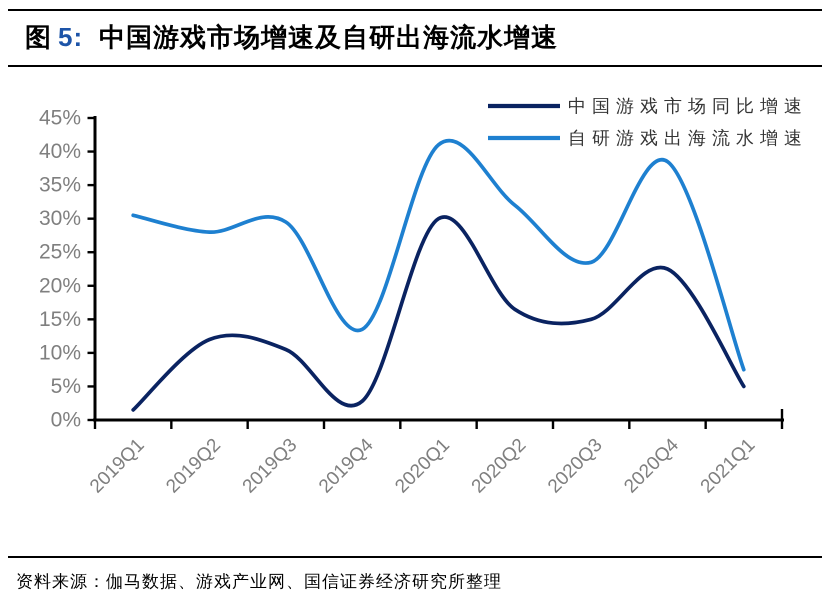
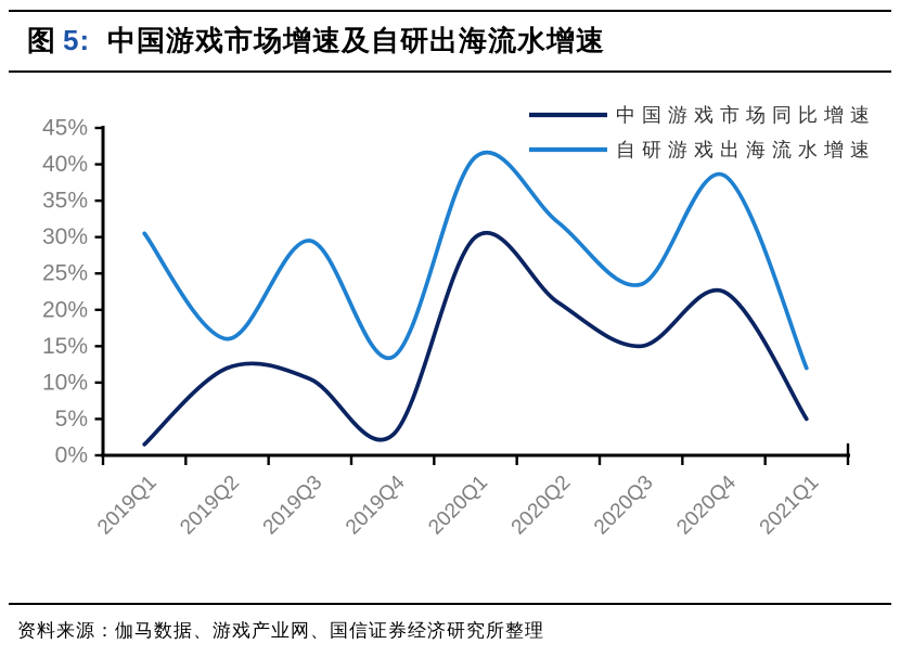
自研游戏出海流水增速/2019Q2: 28% -> 16%
中国游戏市场同比增速/2020Q2: 16% -> 21%
自研游戏出海流水增速/2021Q1: 8% -> 12%
